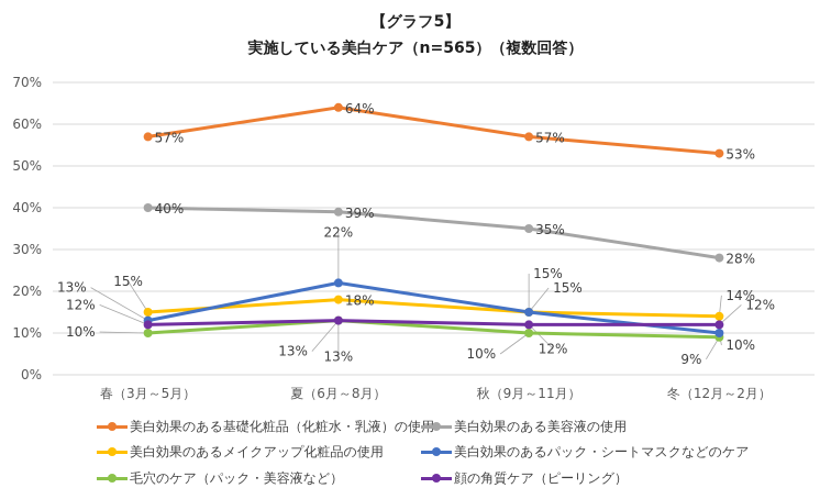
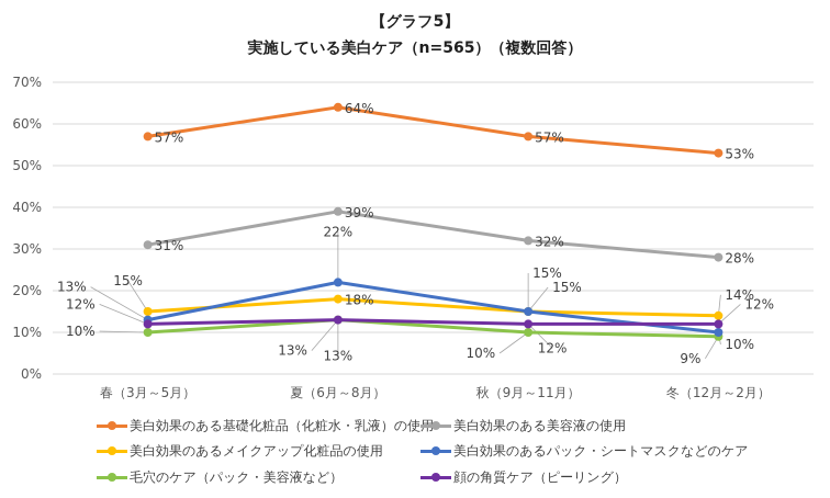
美白効果のある美容液の使用/春（3月～5月）: 40% -> 31%
美白効果のある美容液の使用/秋（9月～11月）: 35% -> 32%
